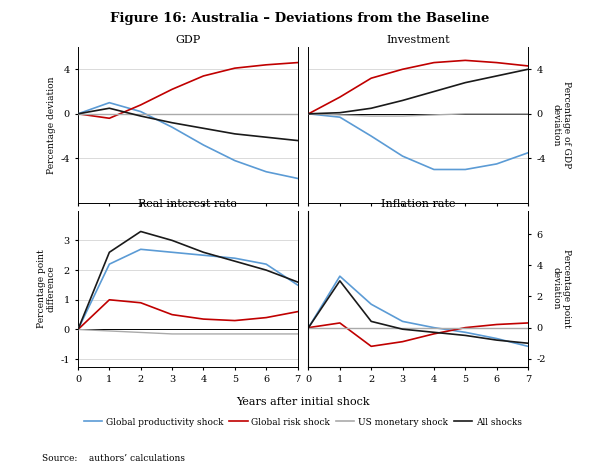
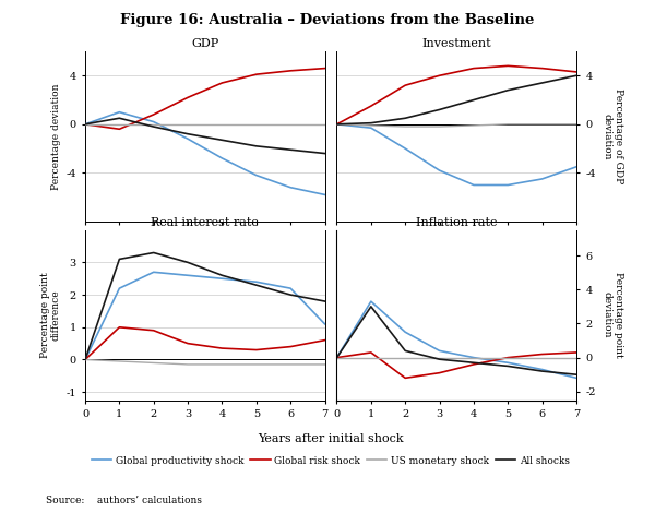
Real interest rate/All shocks/1: 2.6 -> 3.1
Real interest rate/Global productivity shock/7: 1.5 -> 1.1
Real interest rate/All shocks/7: 1.6 -> 1.8
